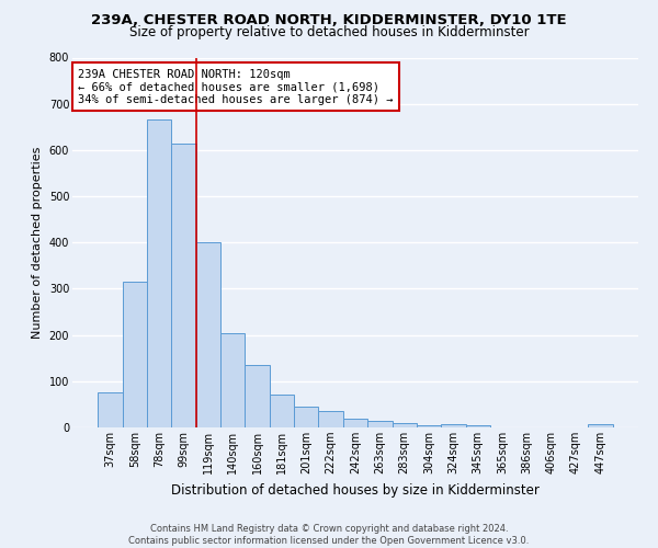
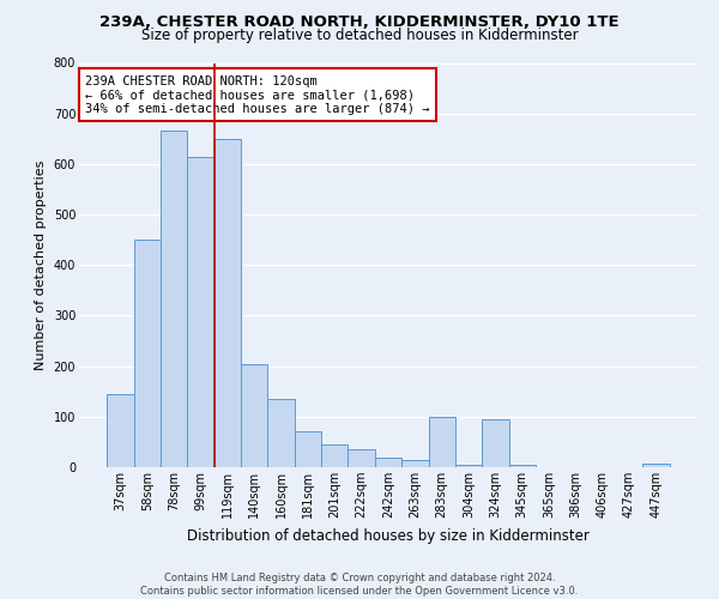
37sqm: 75 -> 145
58sqm: 315 -> 450
119sqm: 400 -> 650
283sqm: 10 -> 100
324sqm: 8 -> 95
